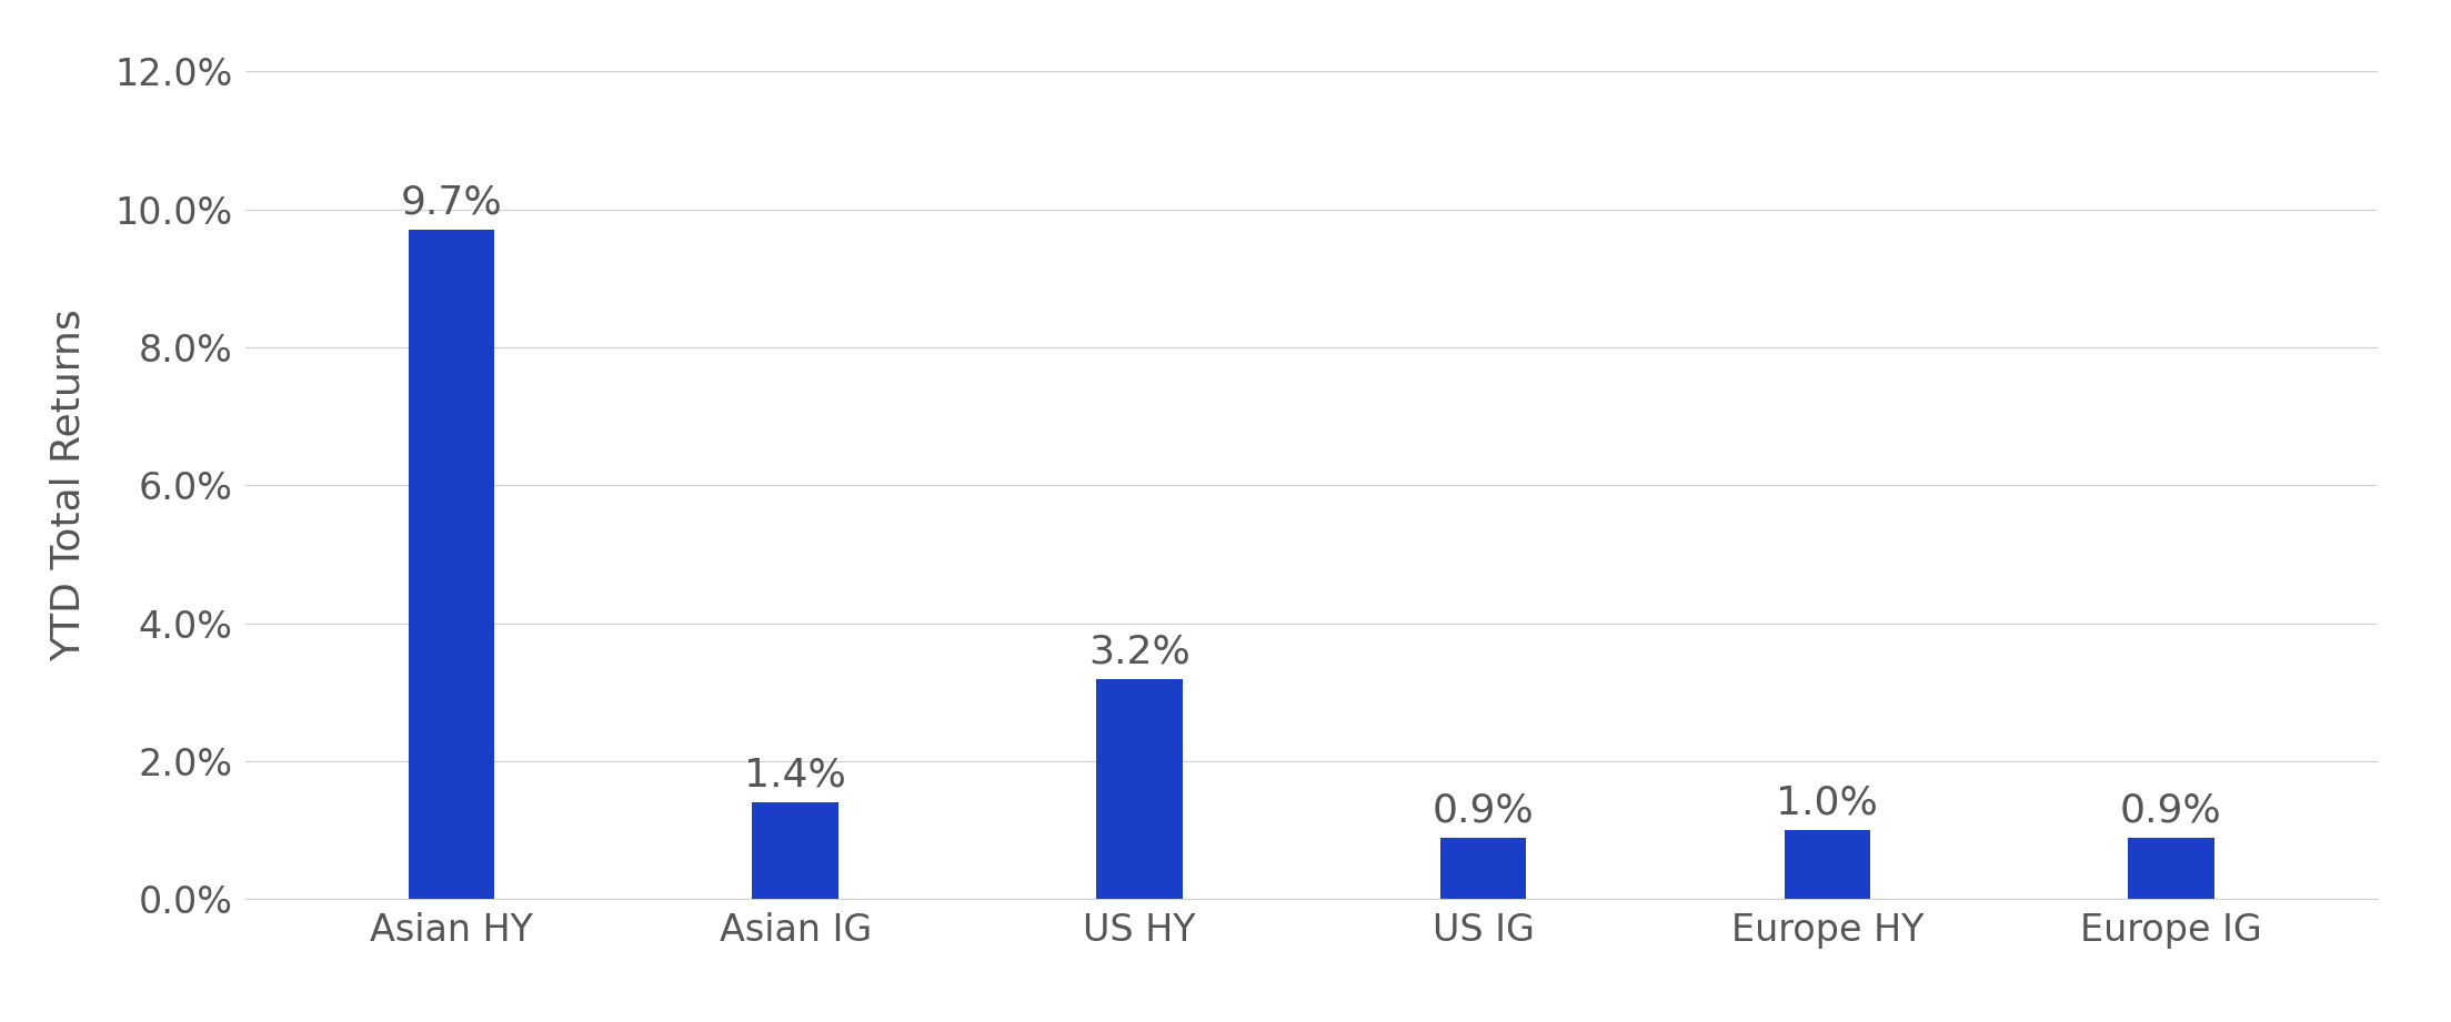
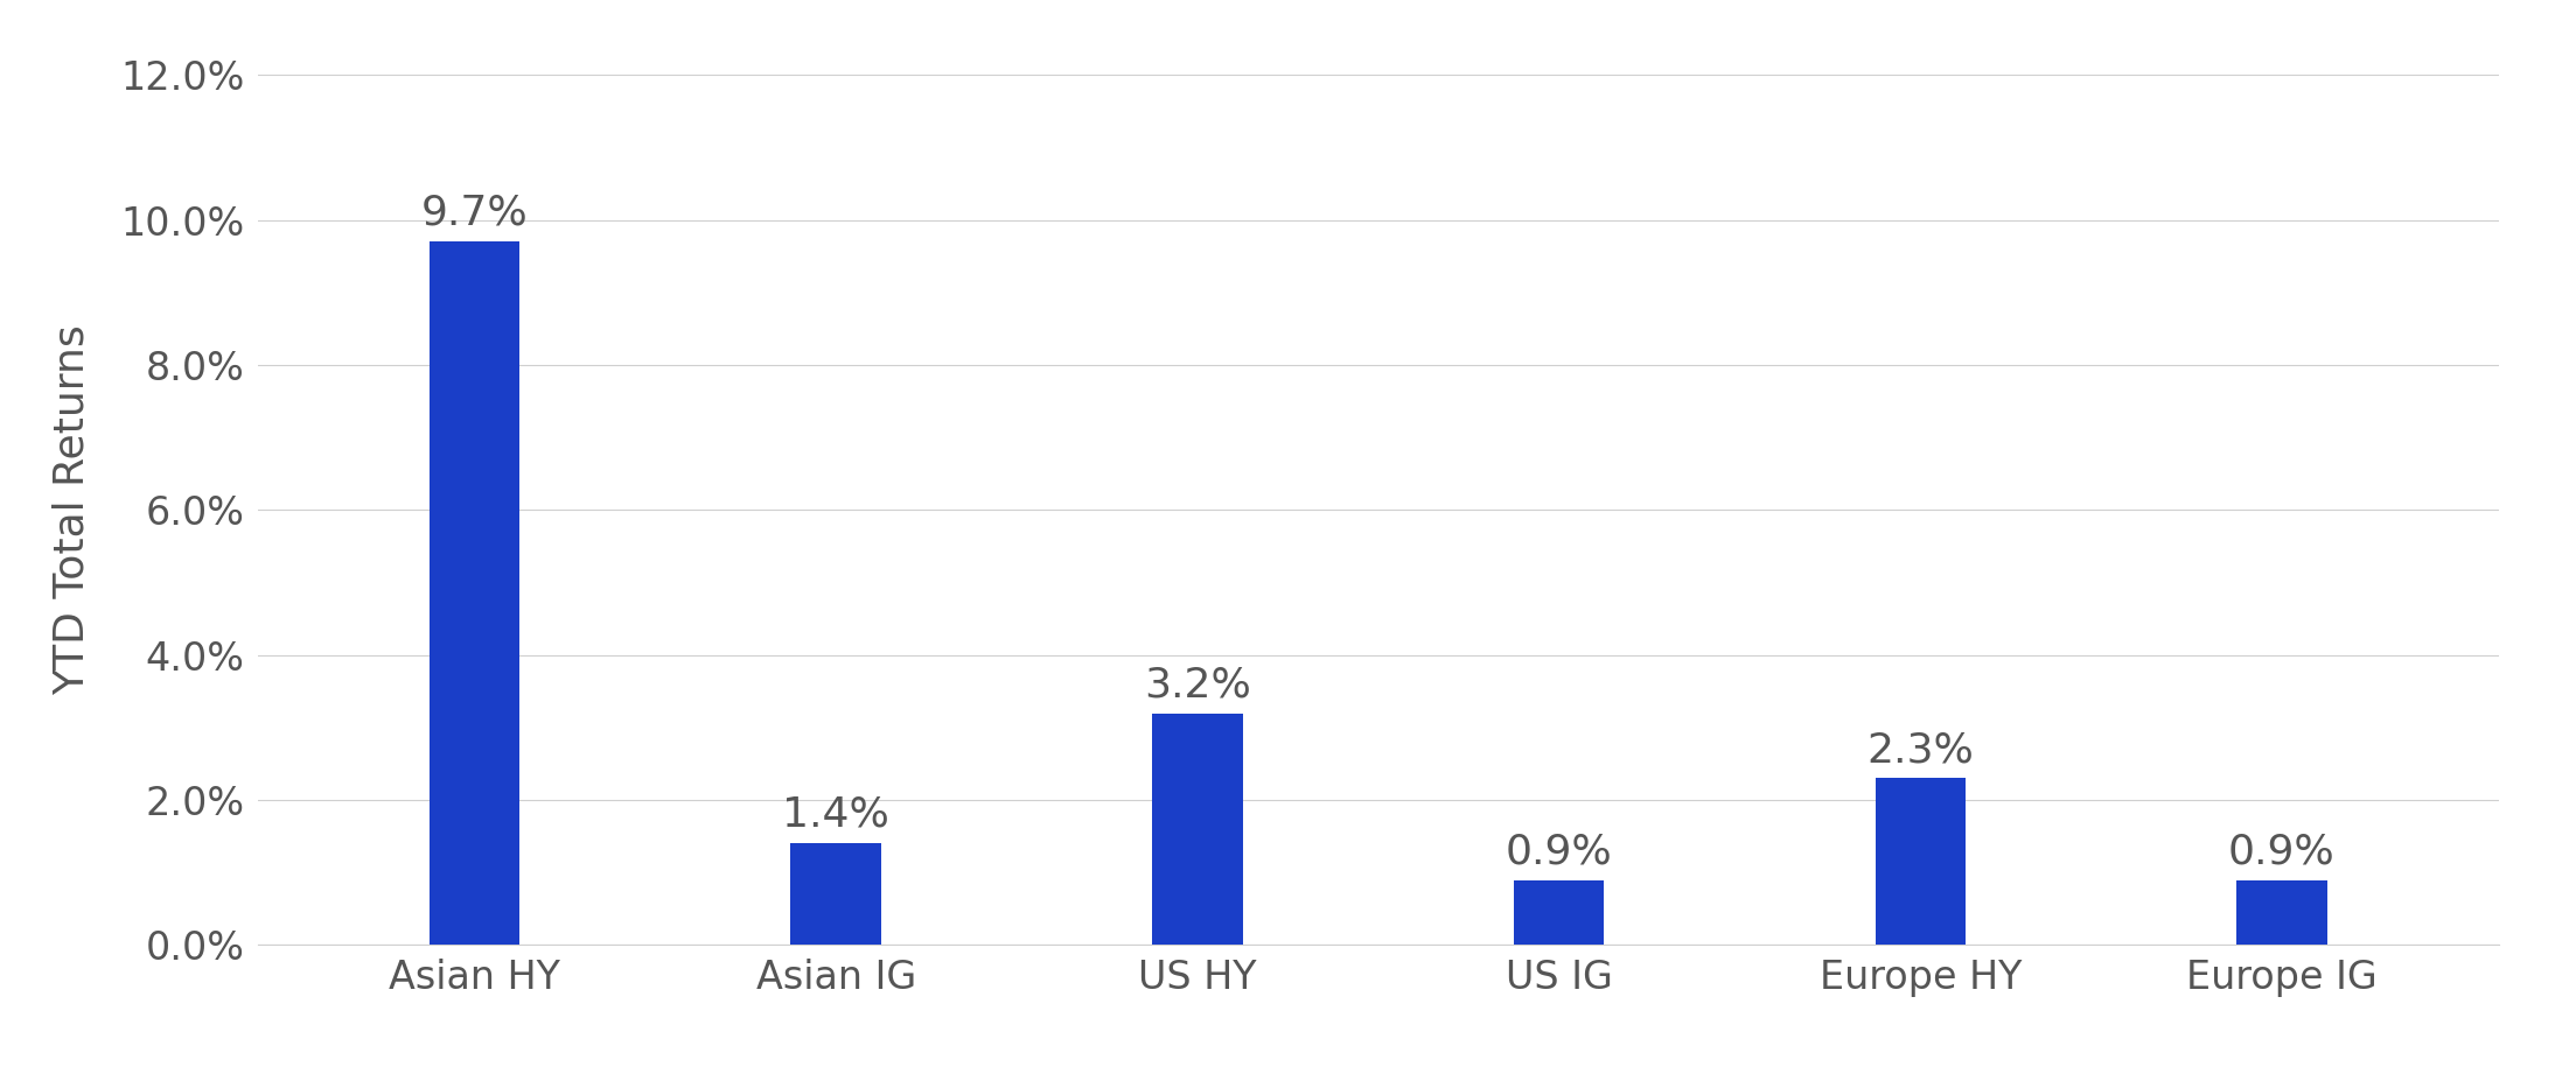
Europe HY: 1.0% -> 2.3%
